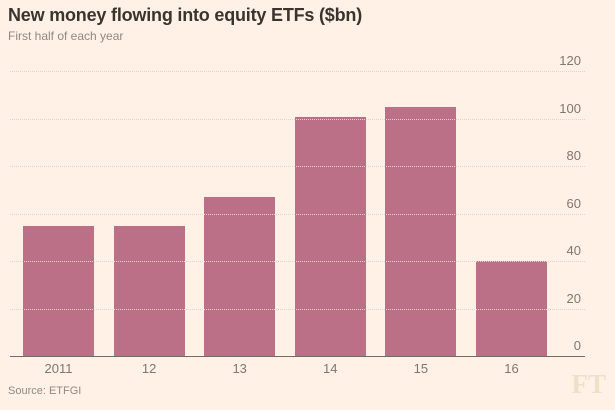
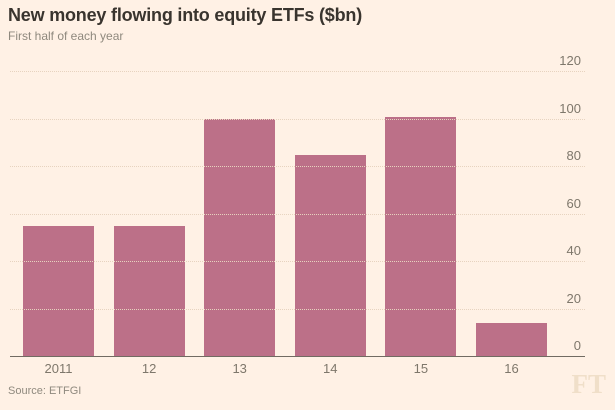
13: 67 -> 100
14: 101 -> 85
15: 105 -> 101
16: 40 -> 14
